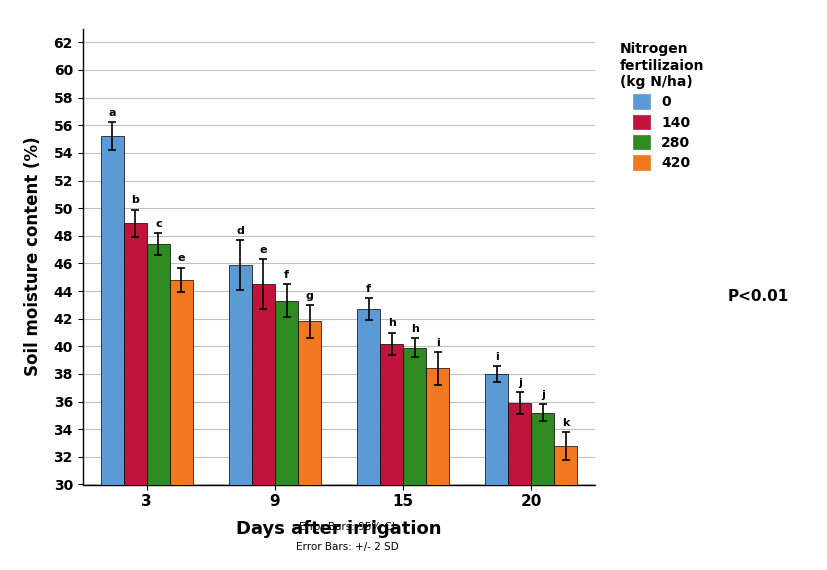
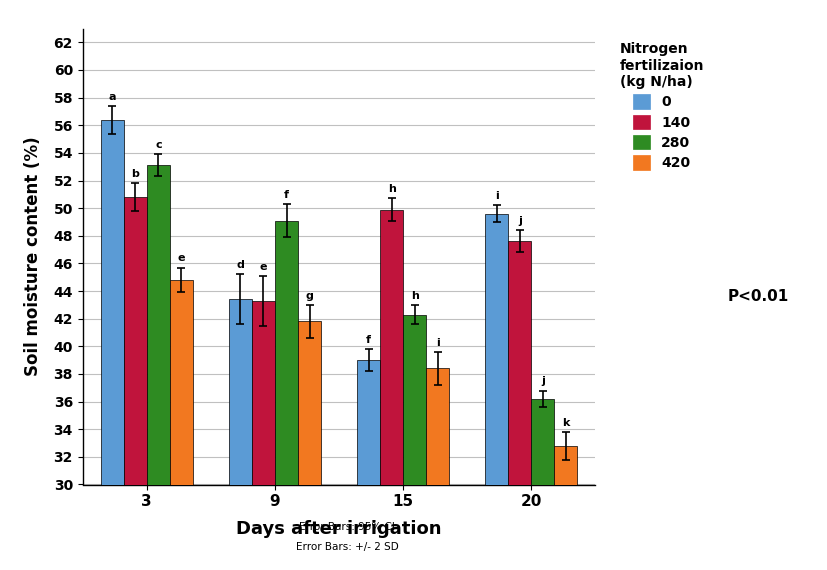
0/3: 55.2 -> 56.4
140/3: 48.9 -> 50.8
280/3: 47.4 -> 53.1
0/9: 45.9 -> 43.4
140/9: 44.5 -> 43.3
280/9: 43.3 -> 49.1
0/15: 42.7 -> 39.0
140/15: 40.2 -> 49.9
280/15: 39.9 -> 42.3
0/20: 38.0 -> 49.6
140/20: 35.9 -> 47.6
280/20: 35.2 -> 36.2
